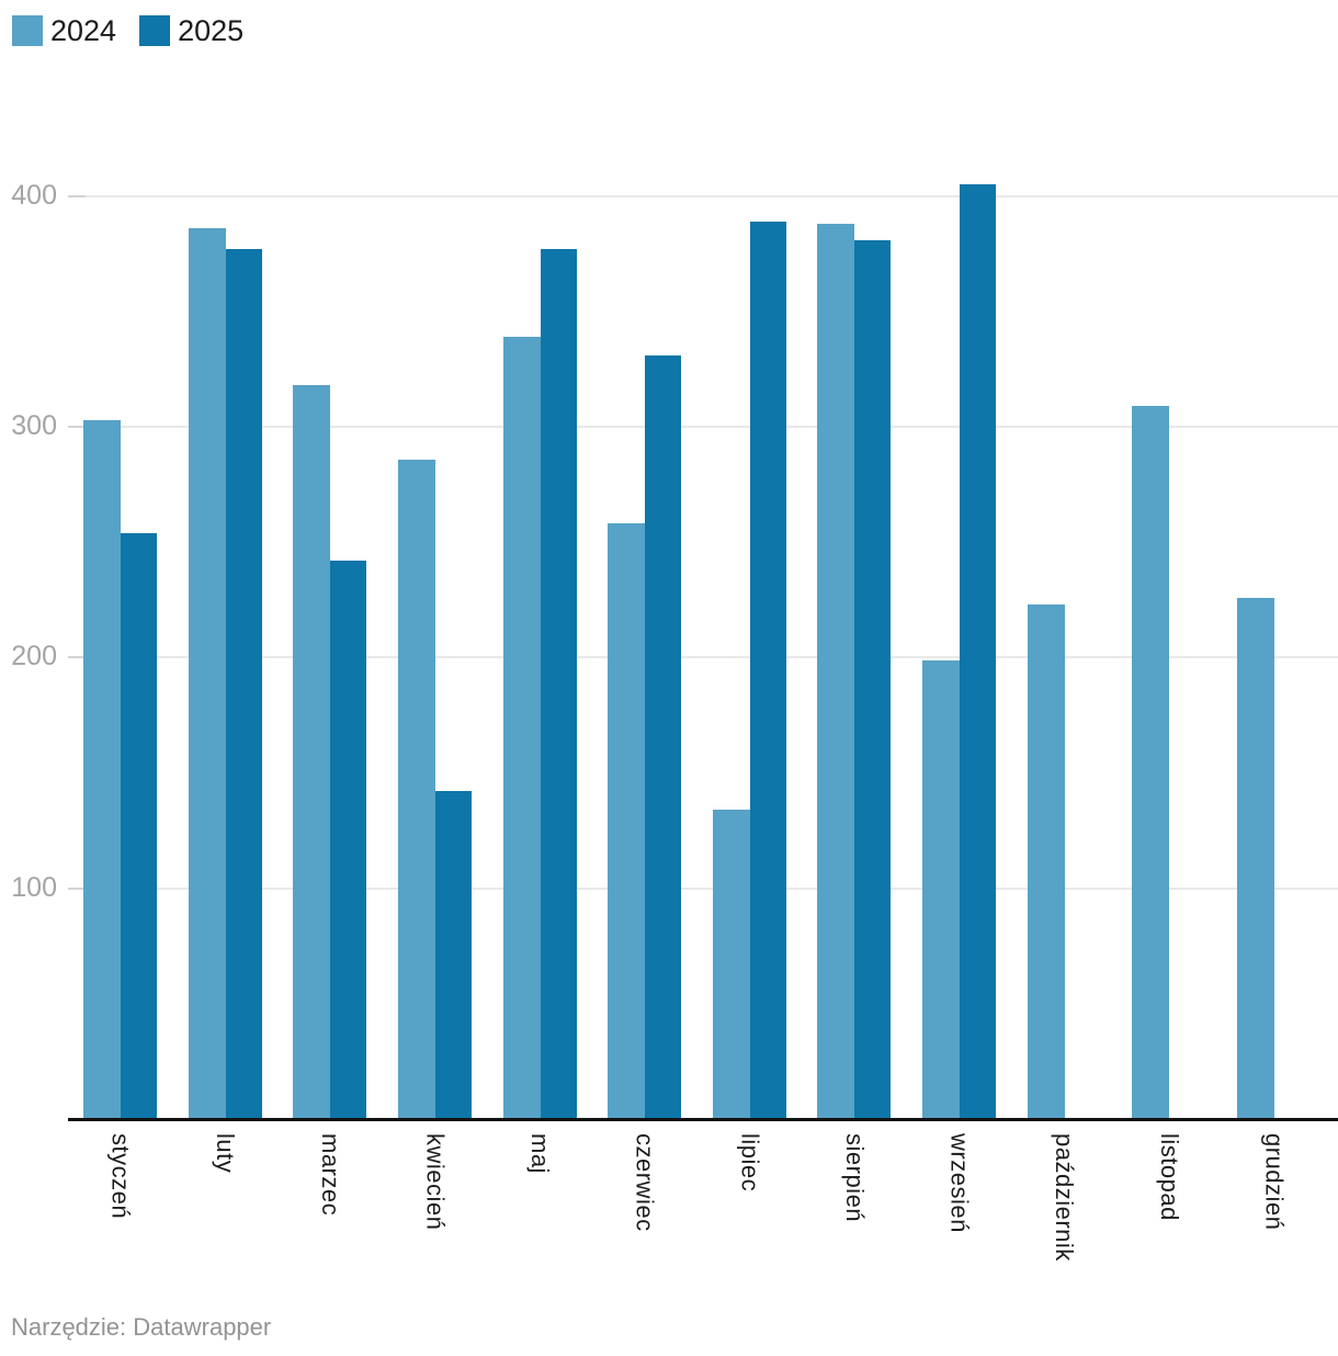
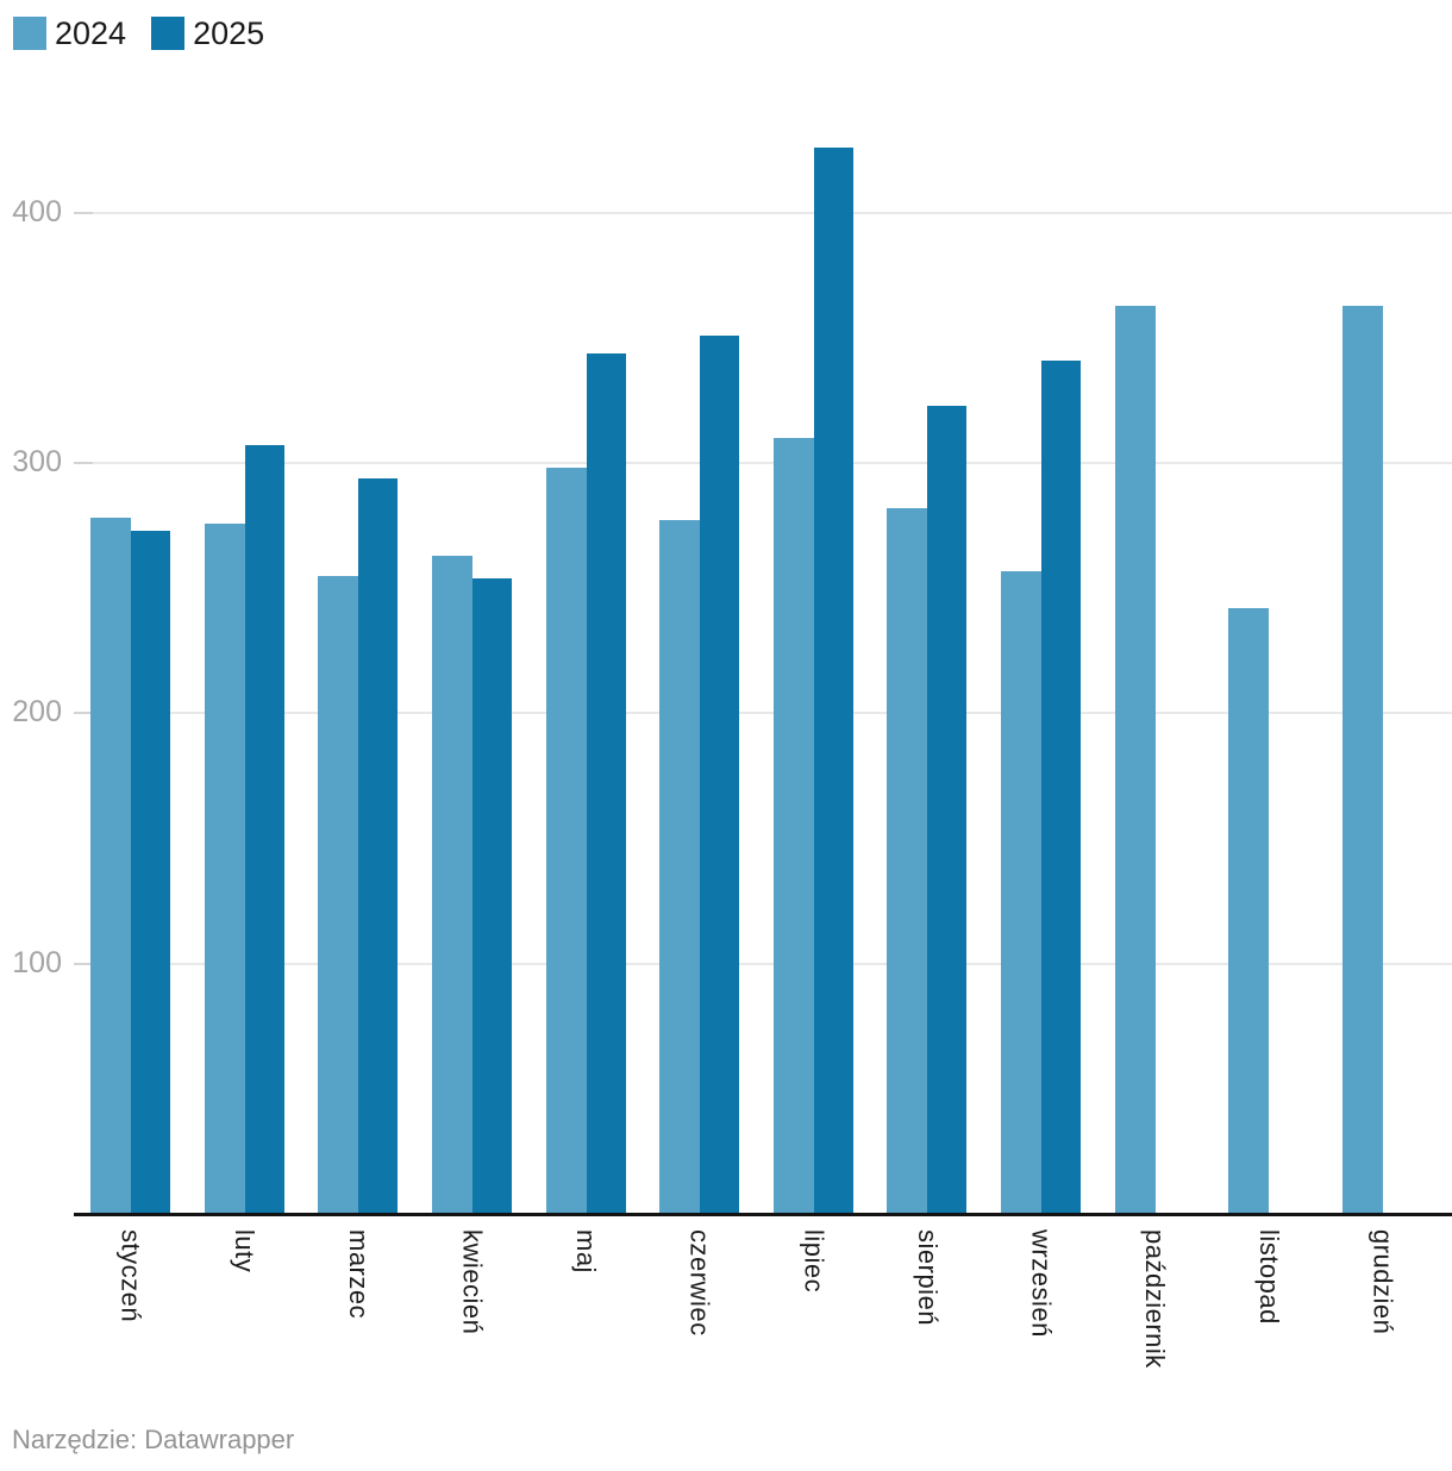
2024/styczeń: 303 -> 278
2025/styczeń: 254 -> 273
2024/luty: 386 -> 276
2025/luty: 377 -> 307
2024/marzec: 318 -> 255
2025/marzec: 242 -> 294
2024/kwiecień: 286 -> 263
2025/kwiecień: 142 -> 254
2024/maj: 339 -> 298
2025/maj: 377 -> 344
2024/czerwiec: 258 -> 277
2025/czerwiec: 331 -> 351
2024/lipiec: 134 -> 310
2025/lipiec: 389 -> 426
2024/sierpień: 388 -> 282
2025/sierpień: 381 -> 323
2024/wrzesień: 199 -> 257
2025/wrzesień: 405 -> 341
2024/październik: 223 -> 363
2024/listopad: 309 -> 242
2024/grudzień: 226 -> 363
